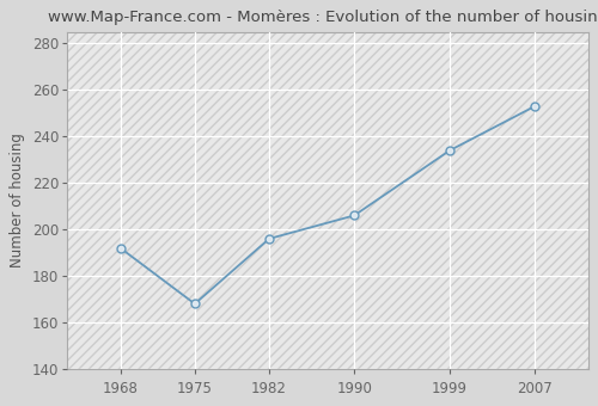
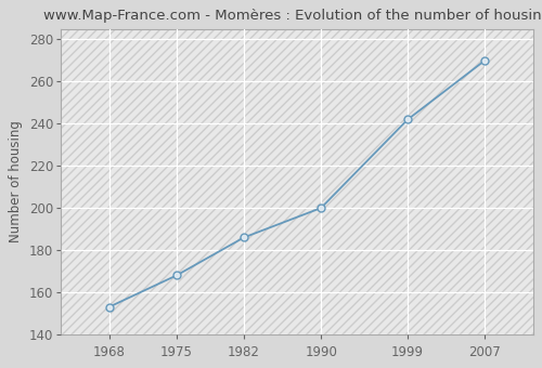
1968: 192 -> 153
1982: 196 -> 186
1990: 206 -> 200
1999: 234 -> 242
2007: 253 -> 270
